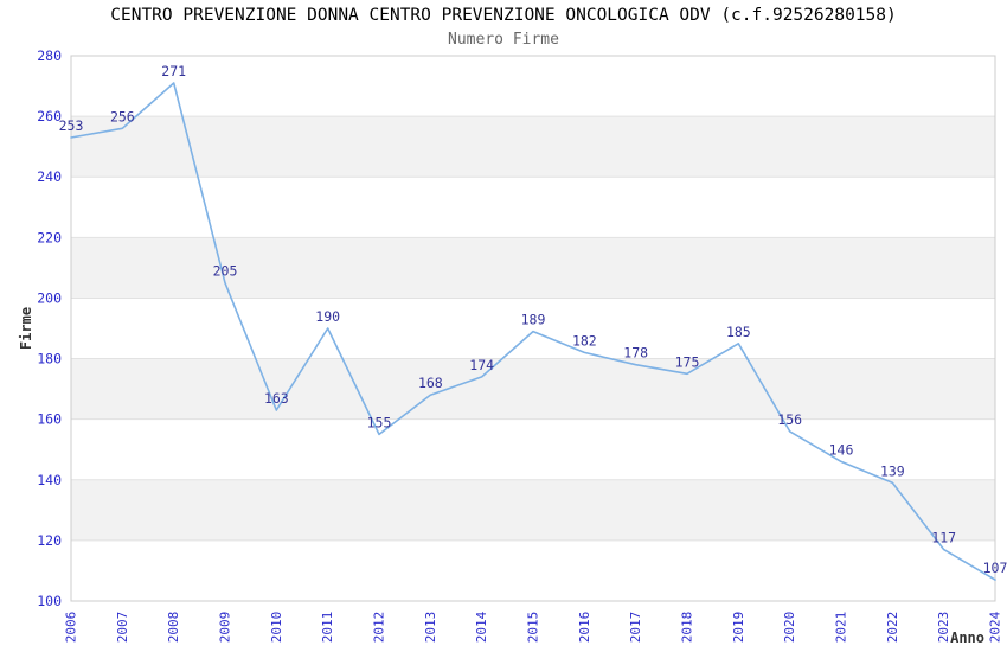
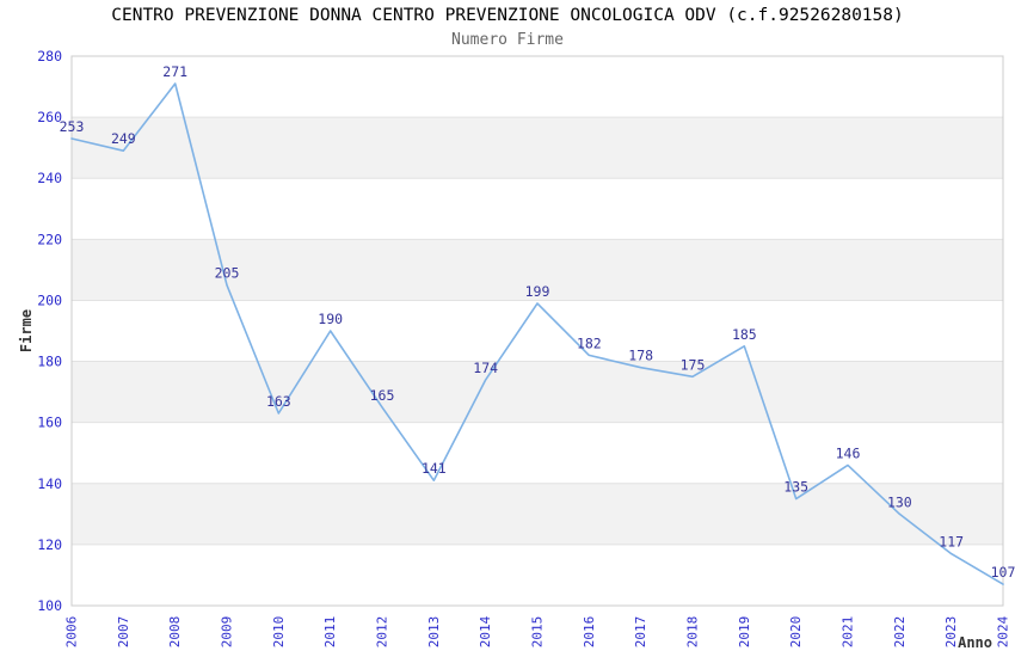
2007: 256 -> 249
2012: 155 -> 165
2013: 168 -> 141
2015: 189 -> 199
2020: 156 -> 135
2022: 139 -> 130
